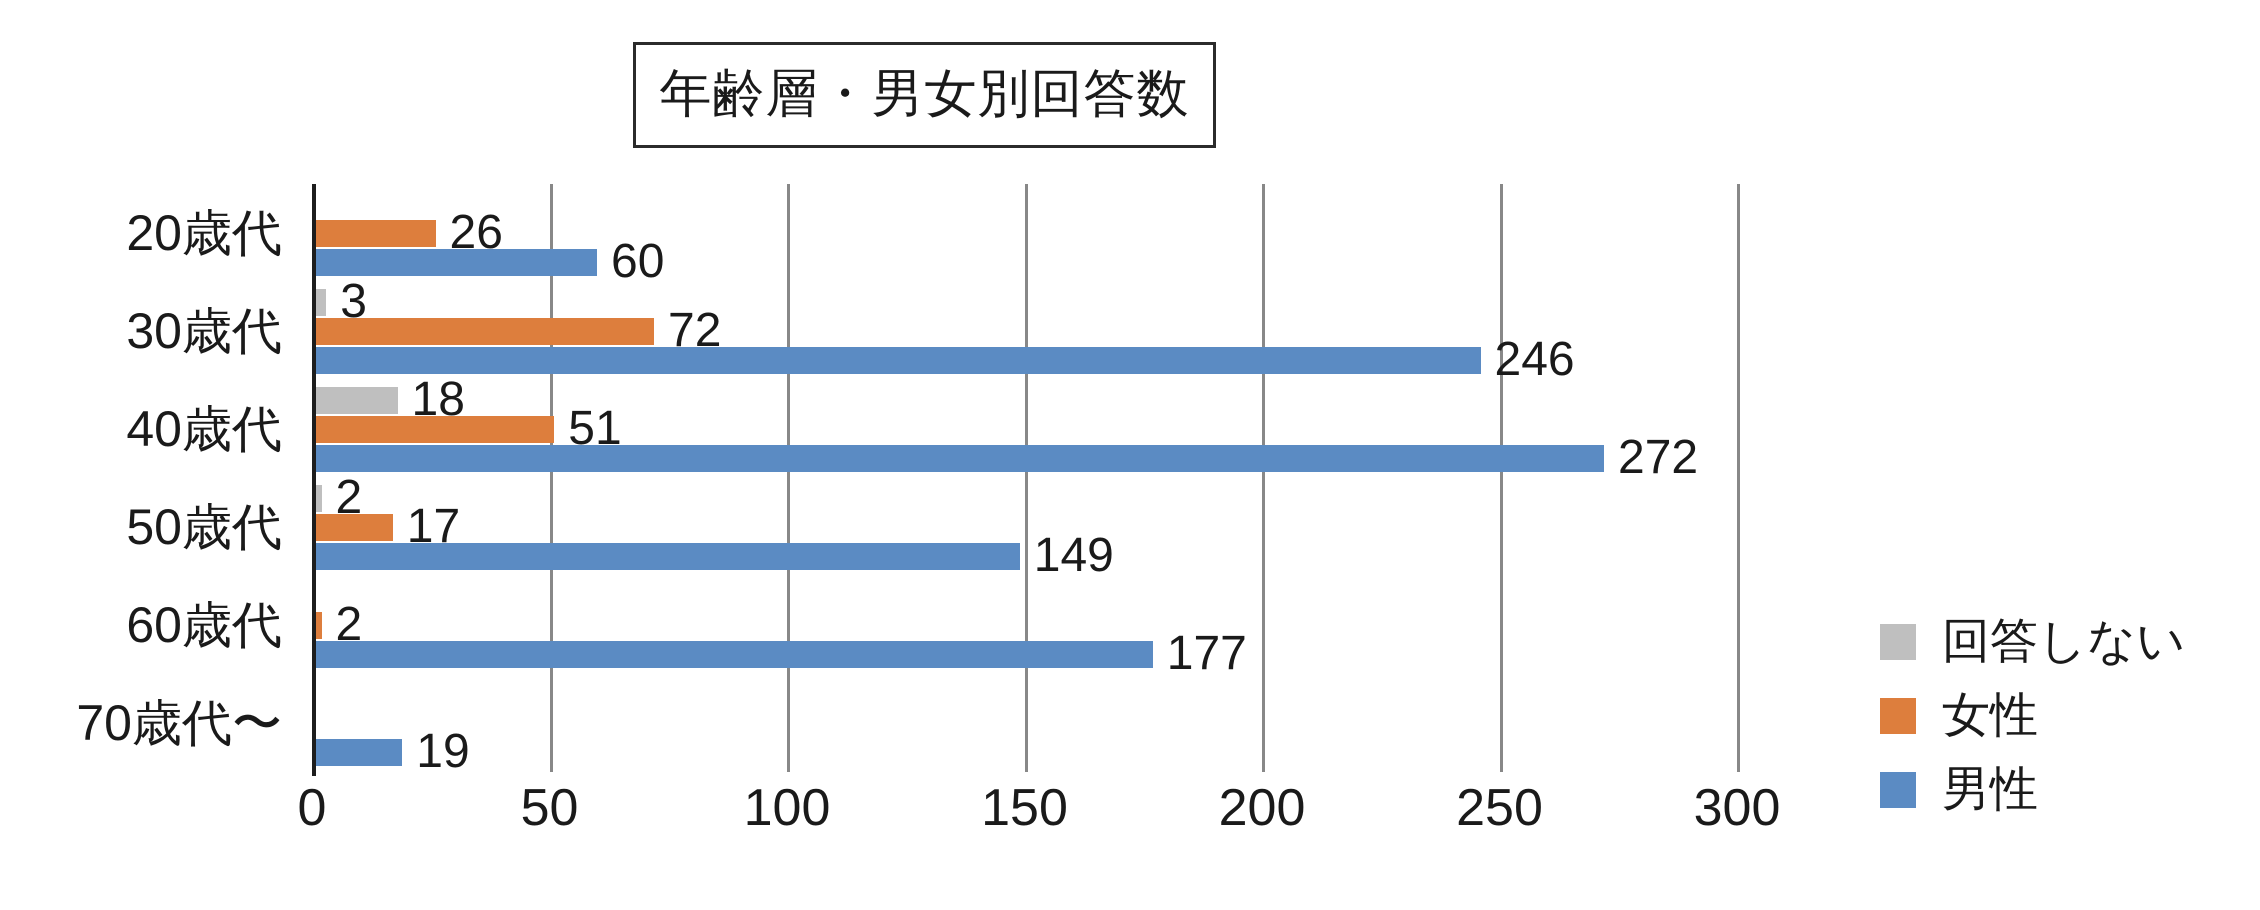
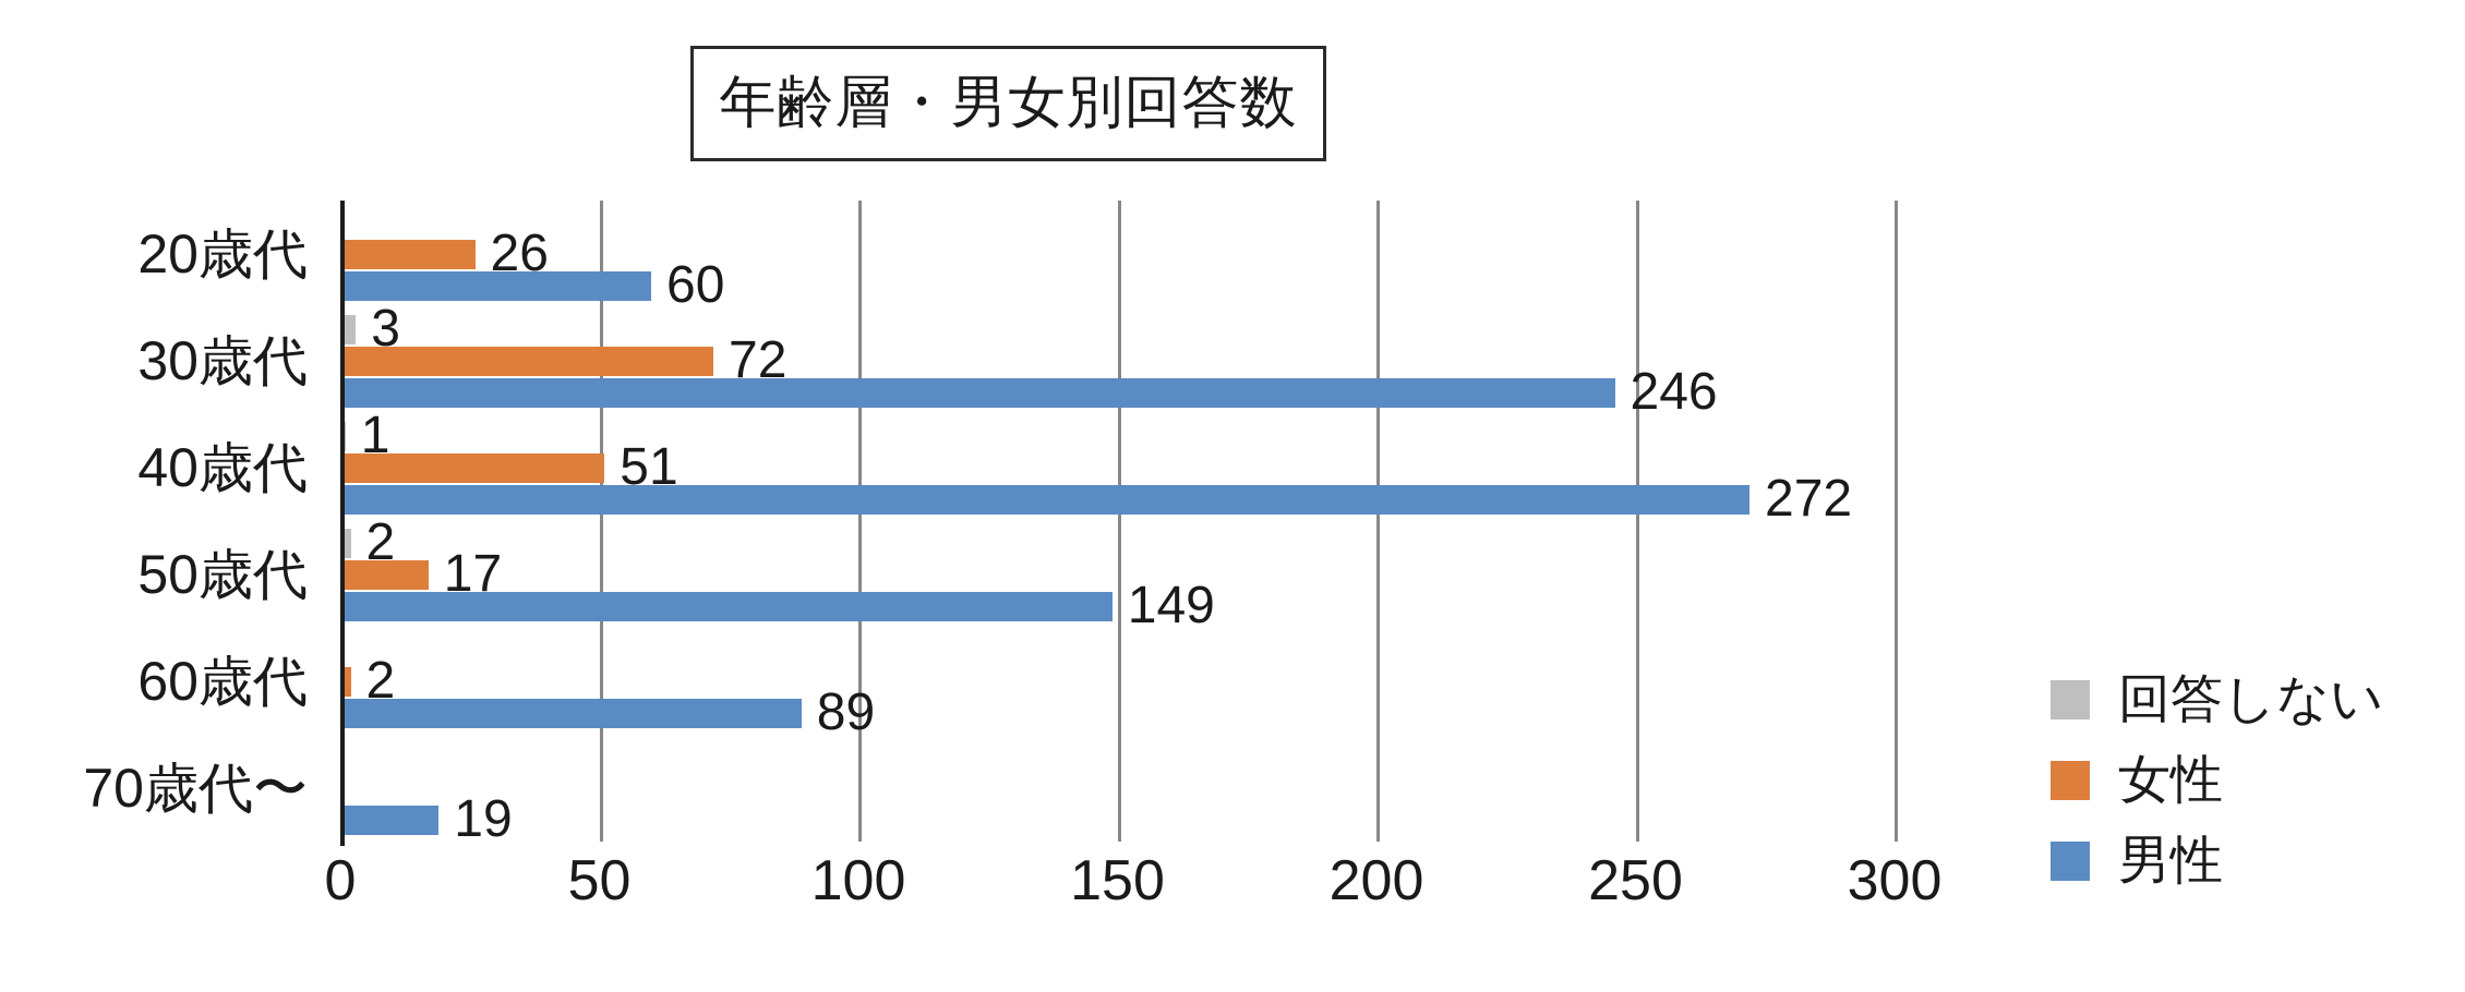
回答しない/40歳代: 18 -> 1
男性/60歳代: 177 -> 89
